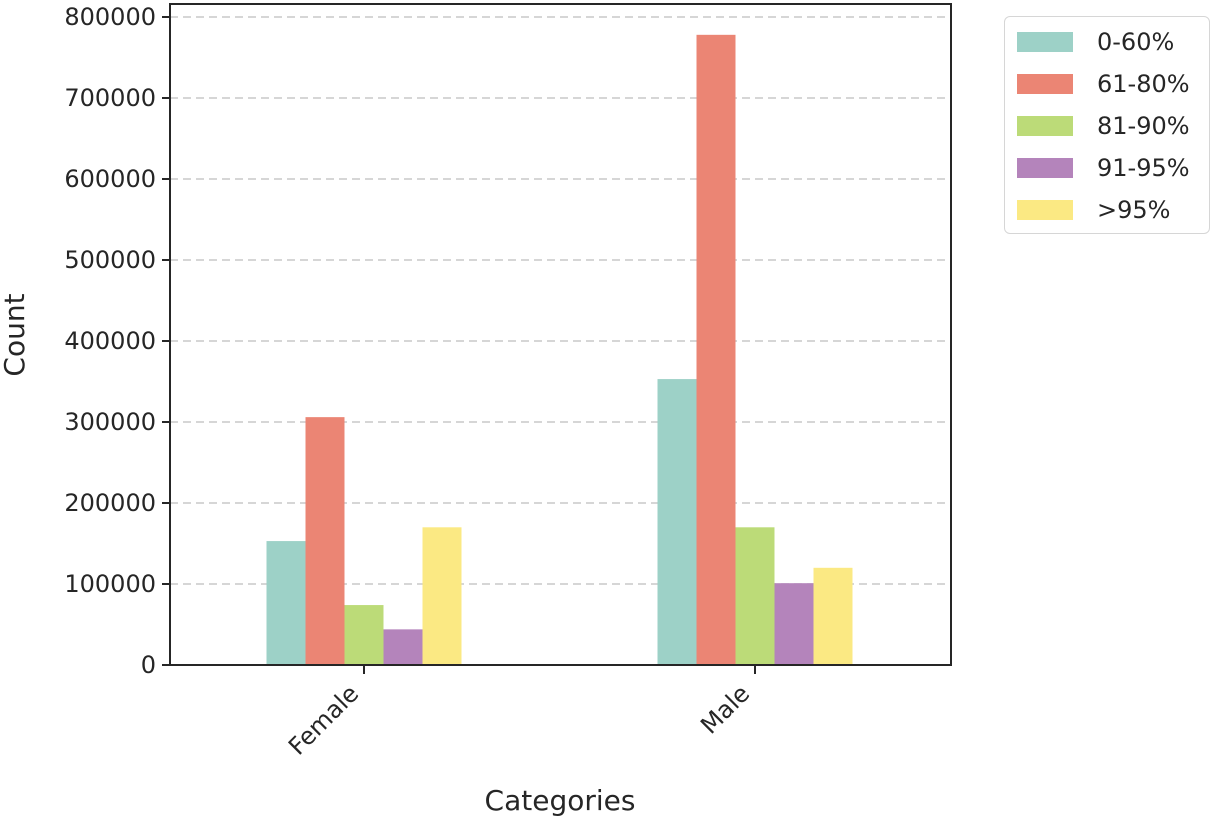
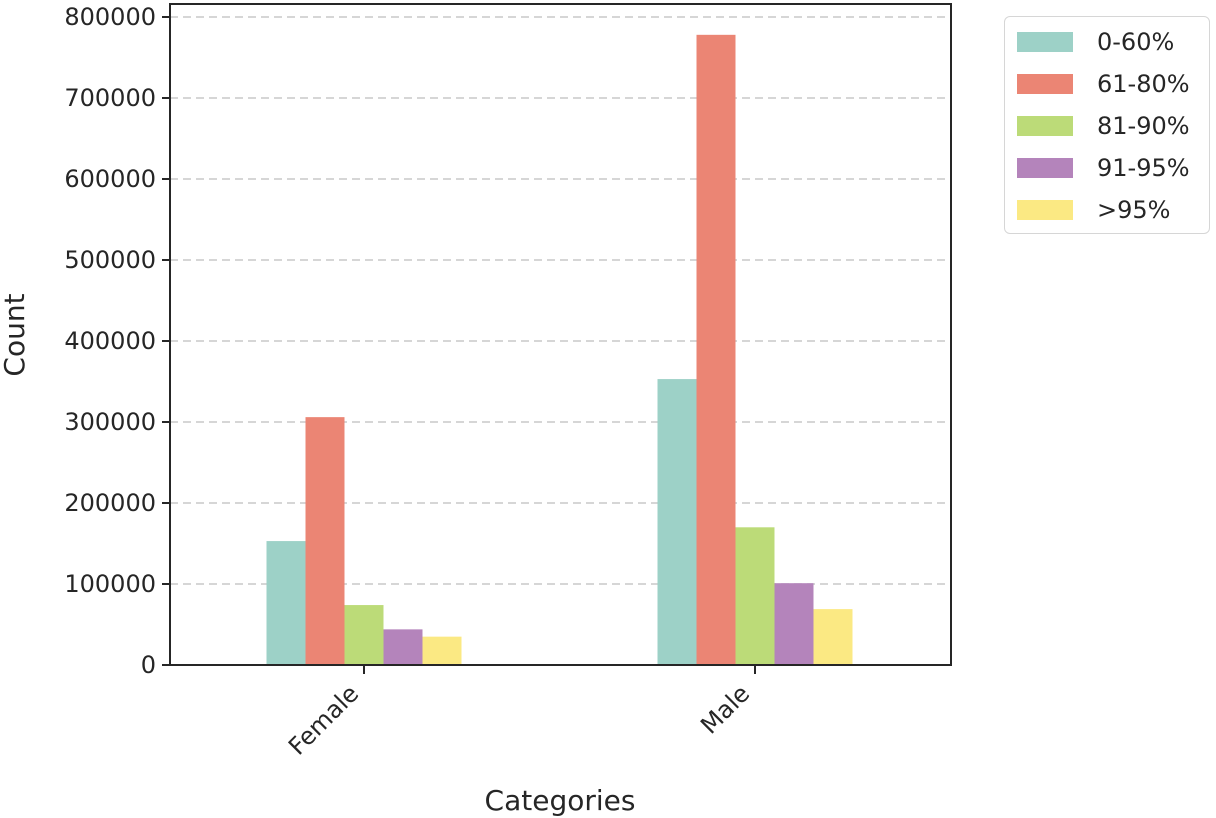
>95%/Female: 170000 -> 40000
>95%/Male: 120000 -> 70000
